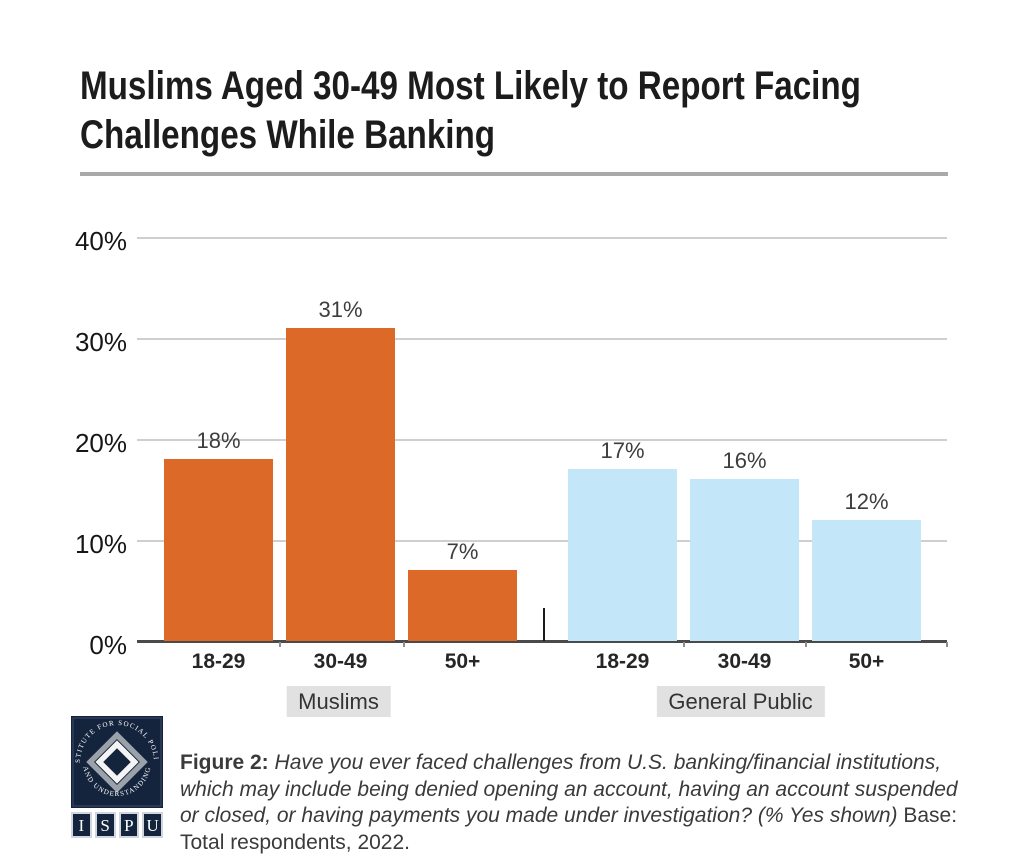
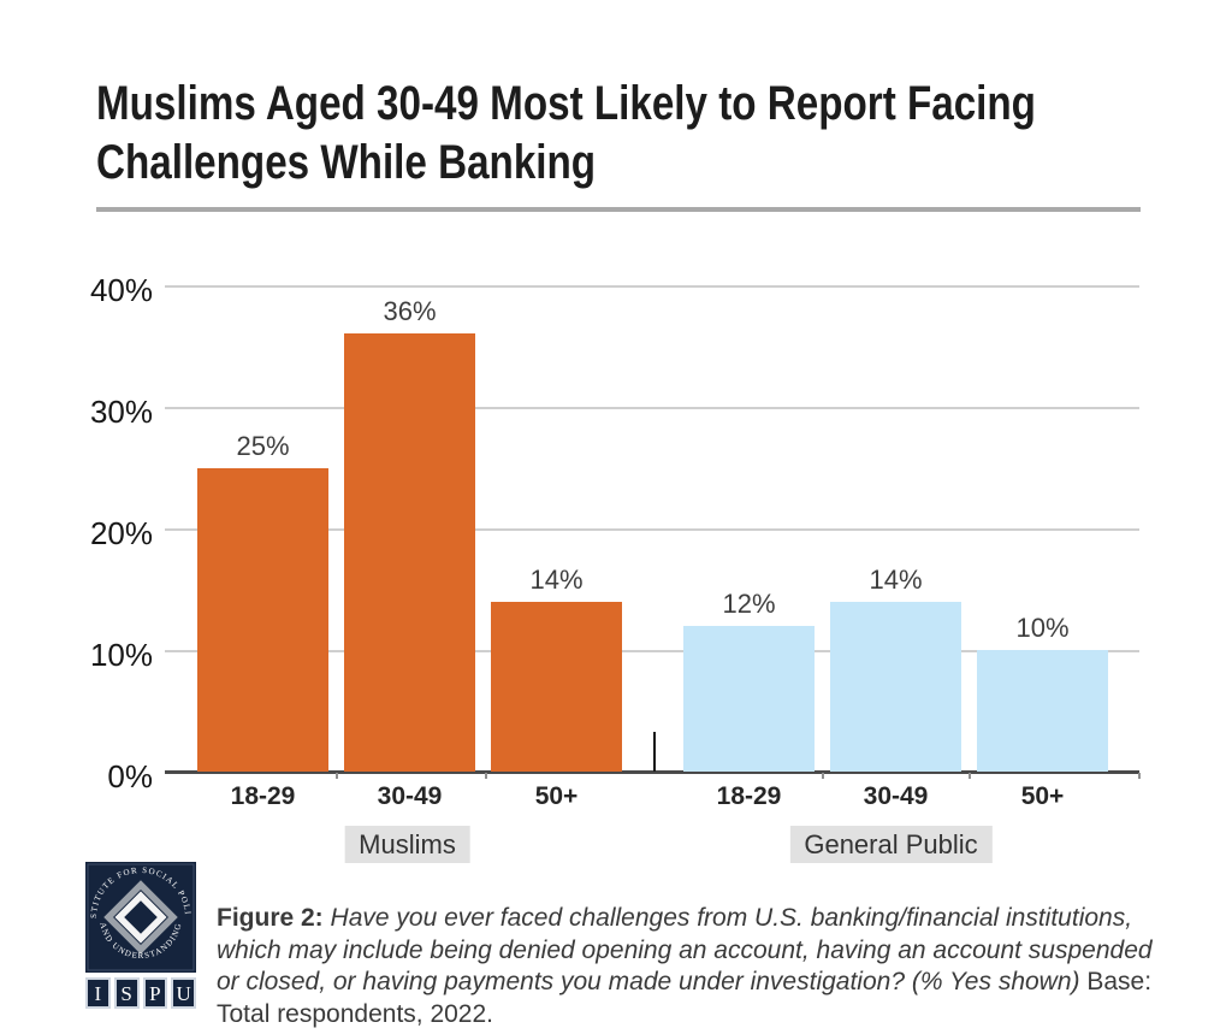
Muslims/18-29: 18% -> 25%
General Public/18-29: 17% -> 12%
Muslims/30-49: 31% -> 36%
General Public/30-49: 16% -> 14%
Muslims/50+: 7% -> 14%
General Public/50+: 12% -> 10%
